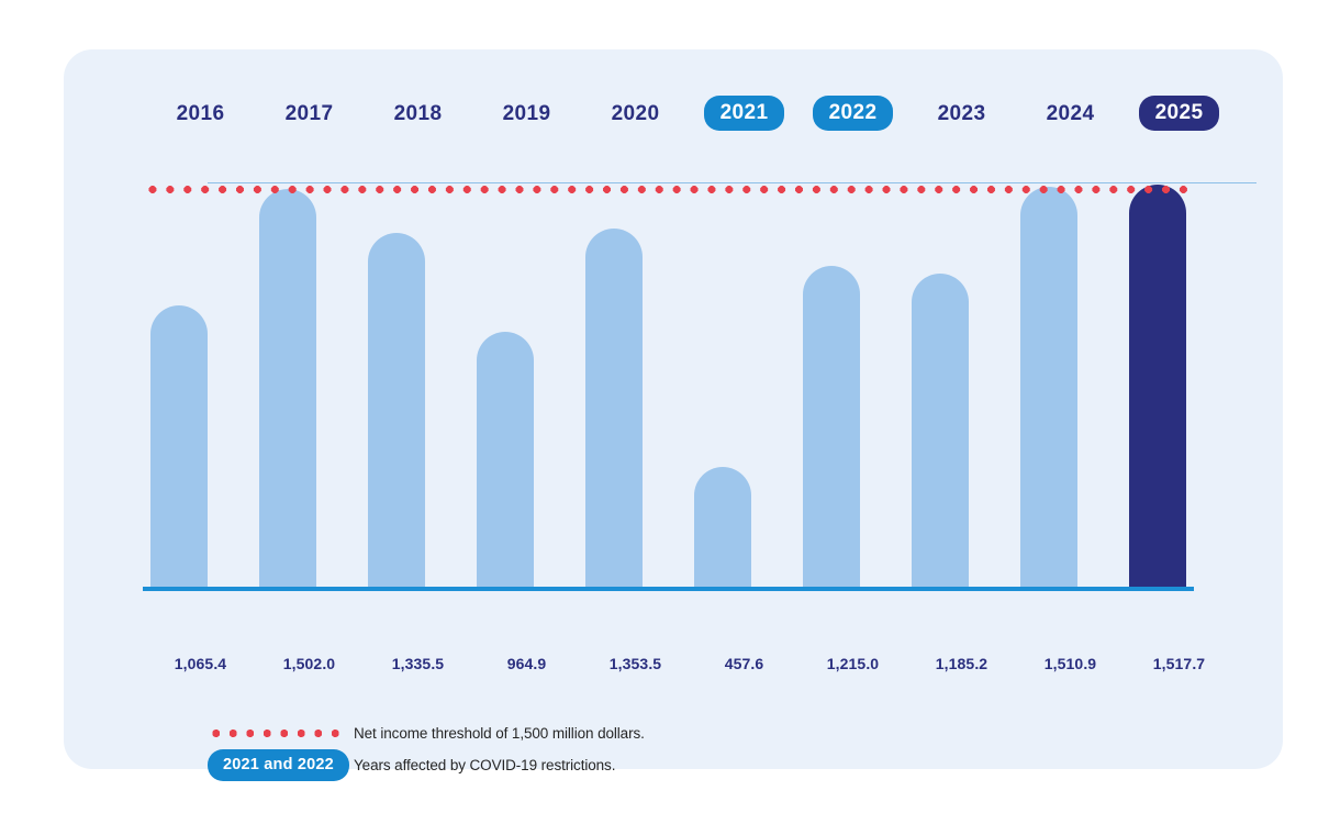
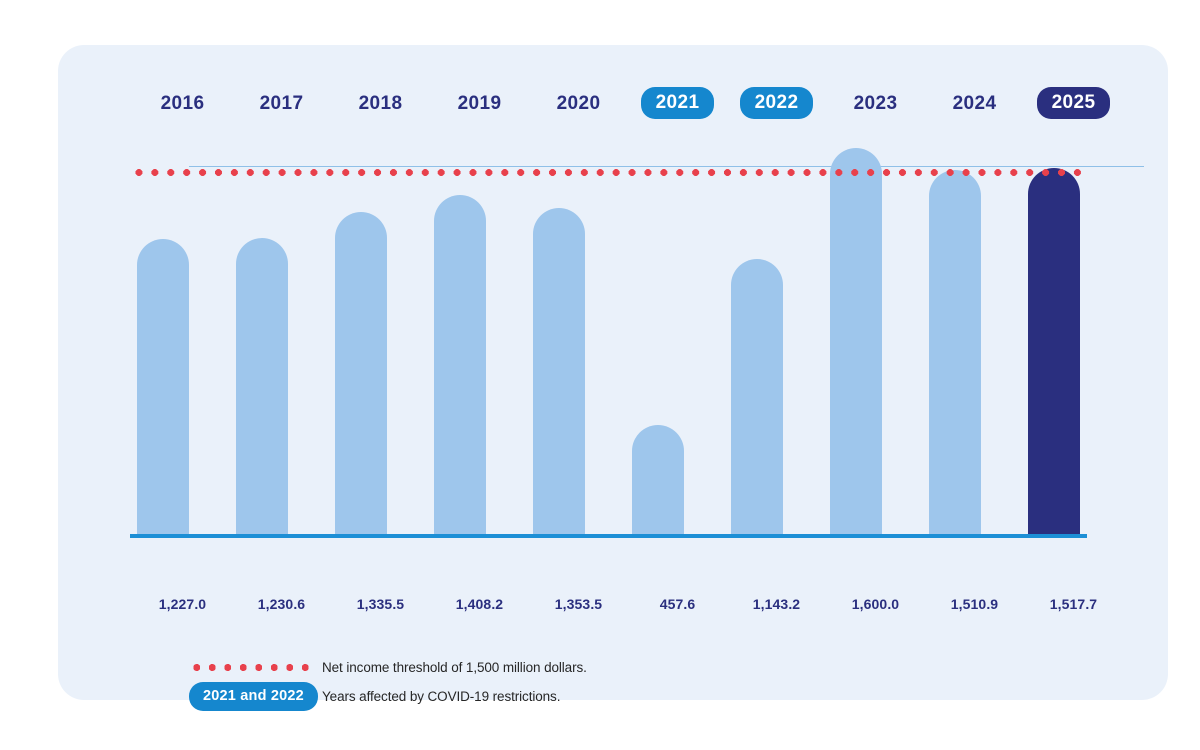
2016: 1,065.4 -> 1,227.0
2017: 1,502.0 -> 1,230.6
2019: 964.9 -> 1,408.2
2022: 1,215.0 -> 1,143.2
2023: 1,185.2 -> 1,600.0
